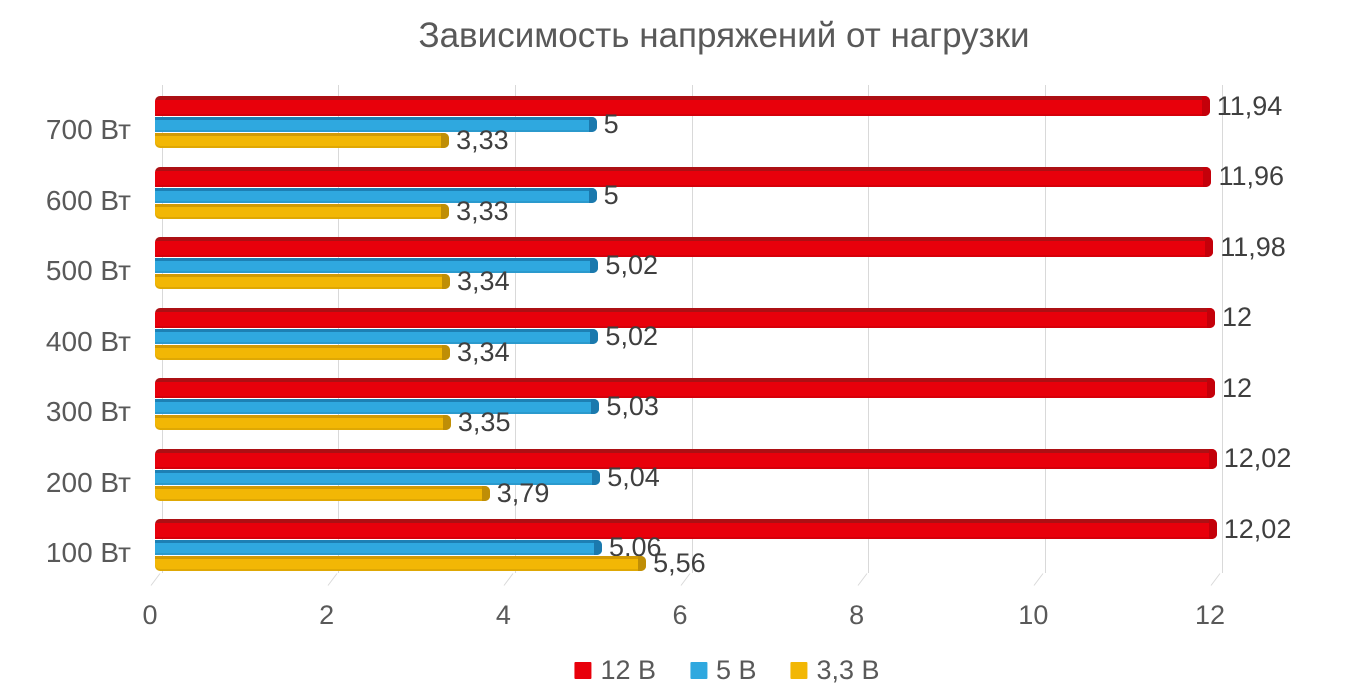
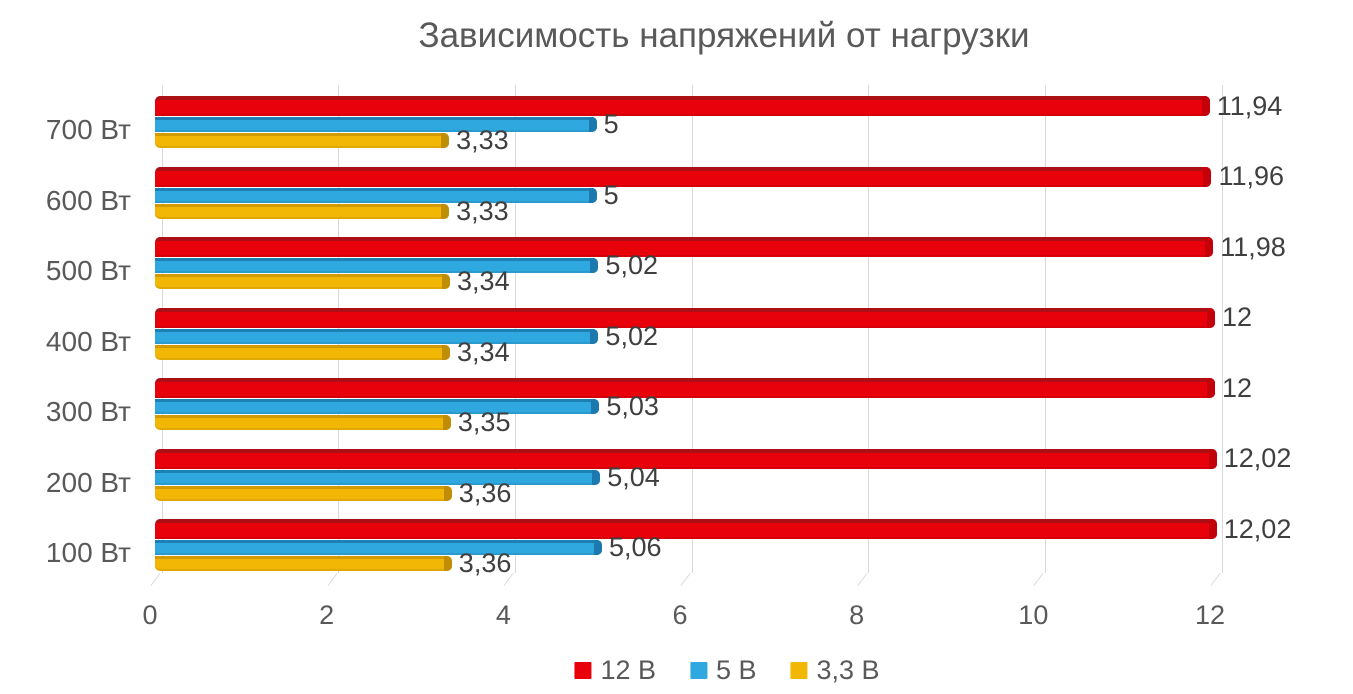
3,3 В/200 Вт: 3,79 -> 3,36
3,3 В/100 Вт: 5,56 -> 3,36
